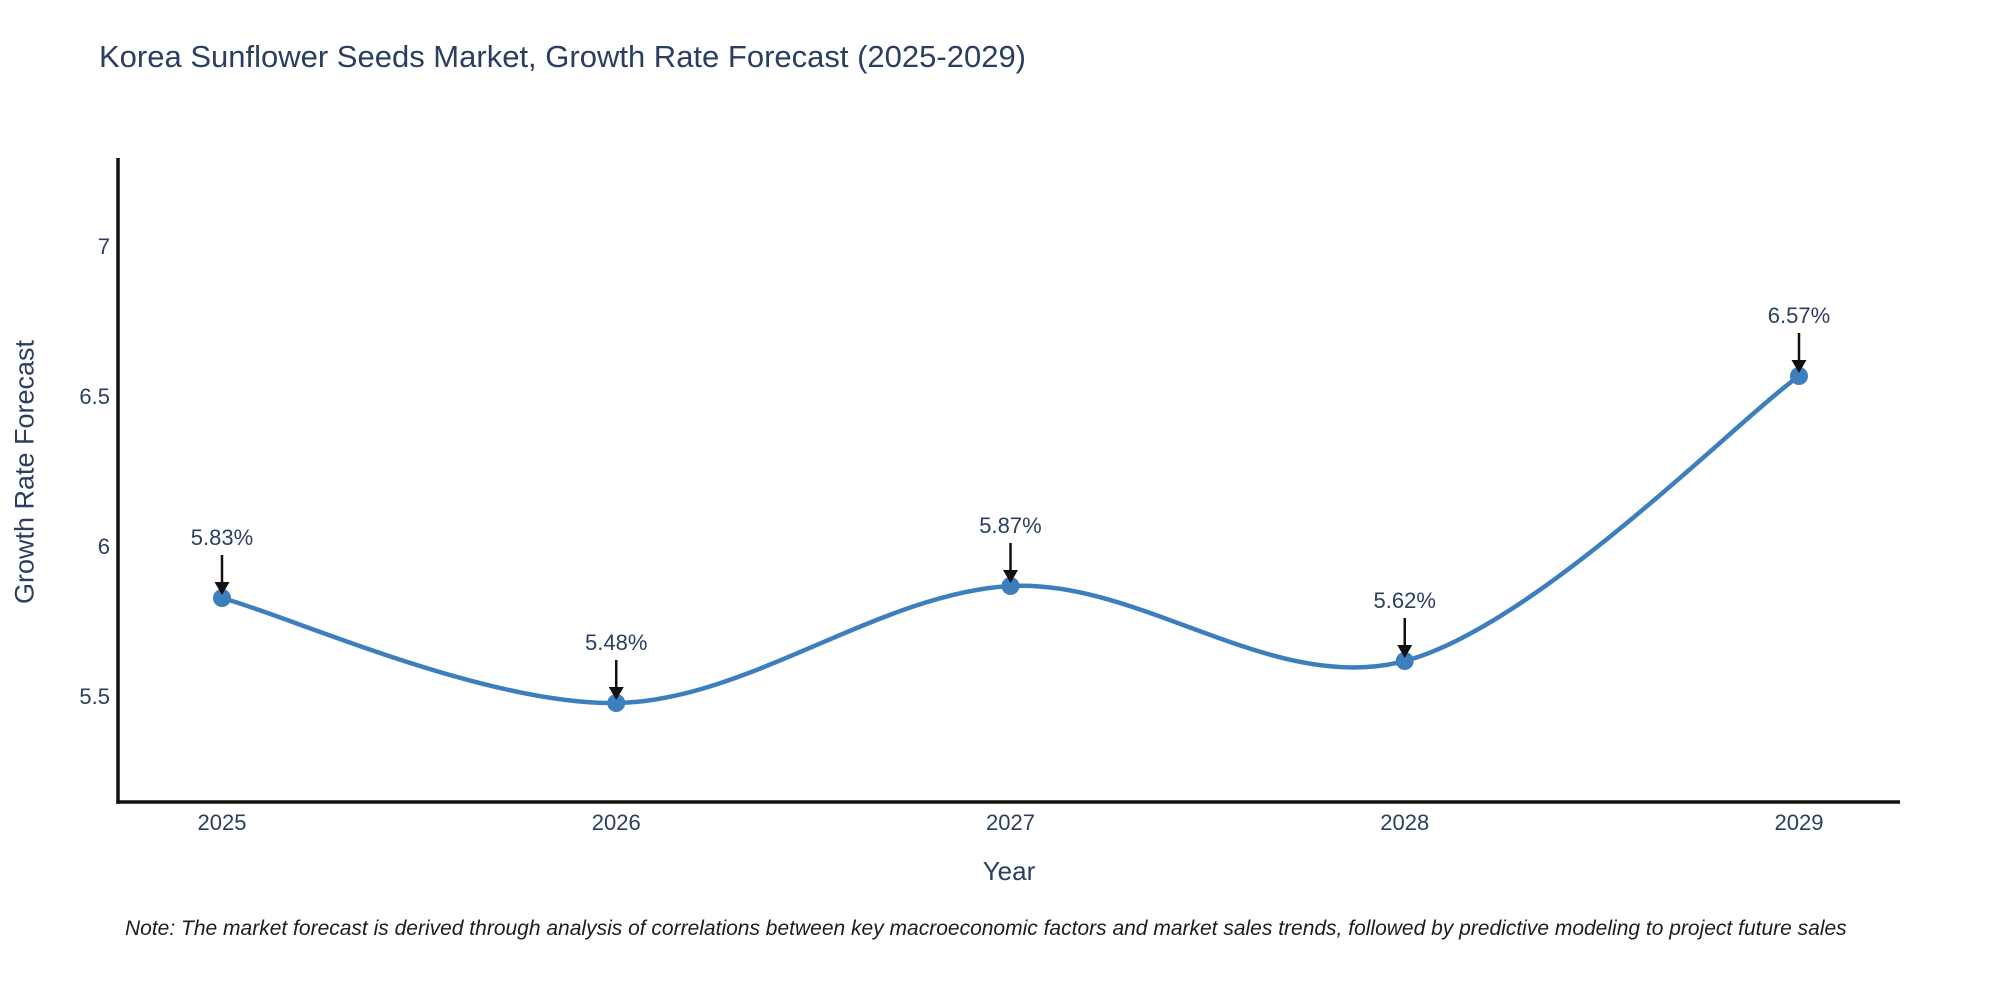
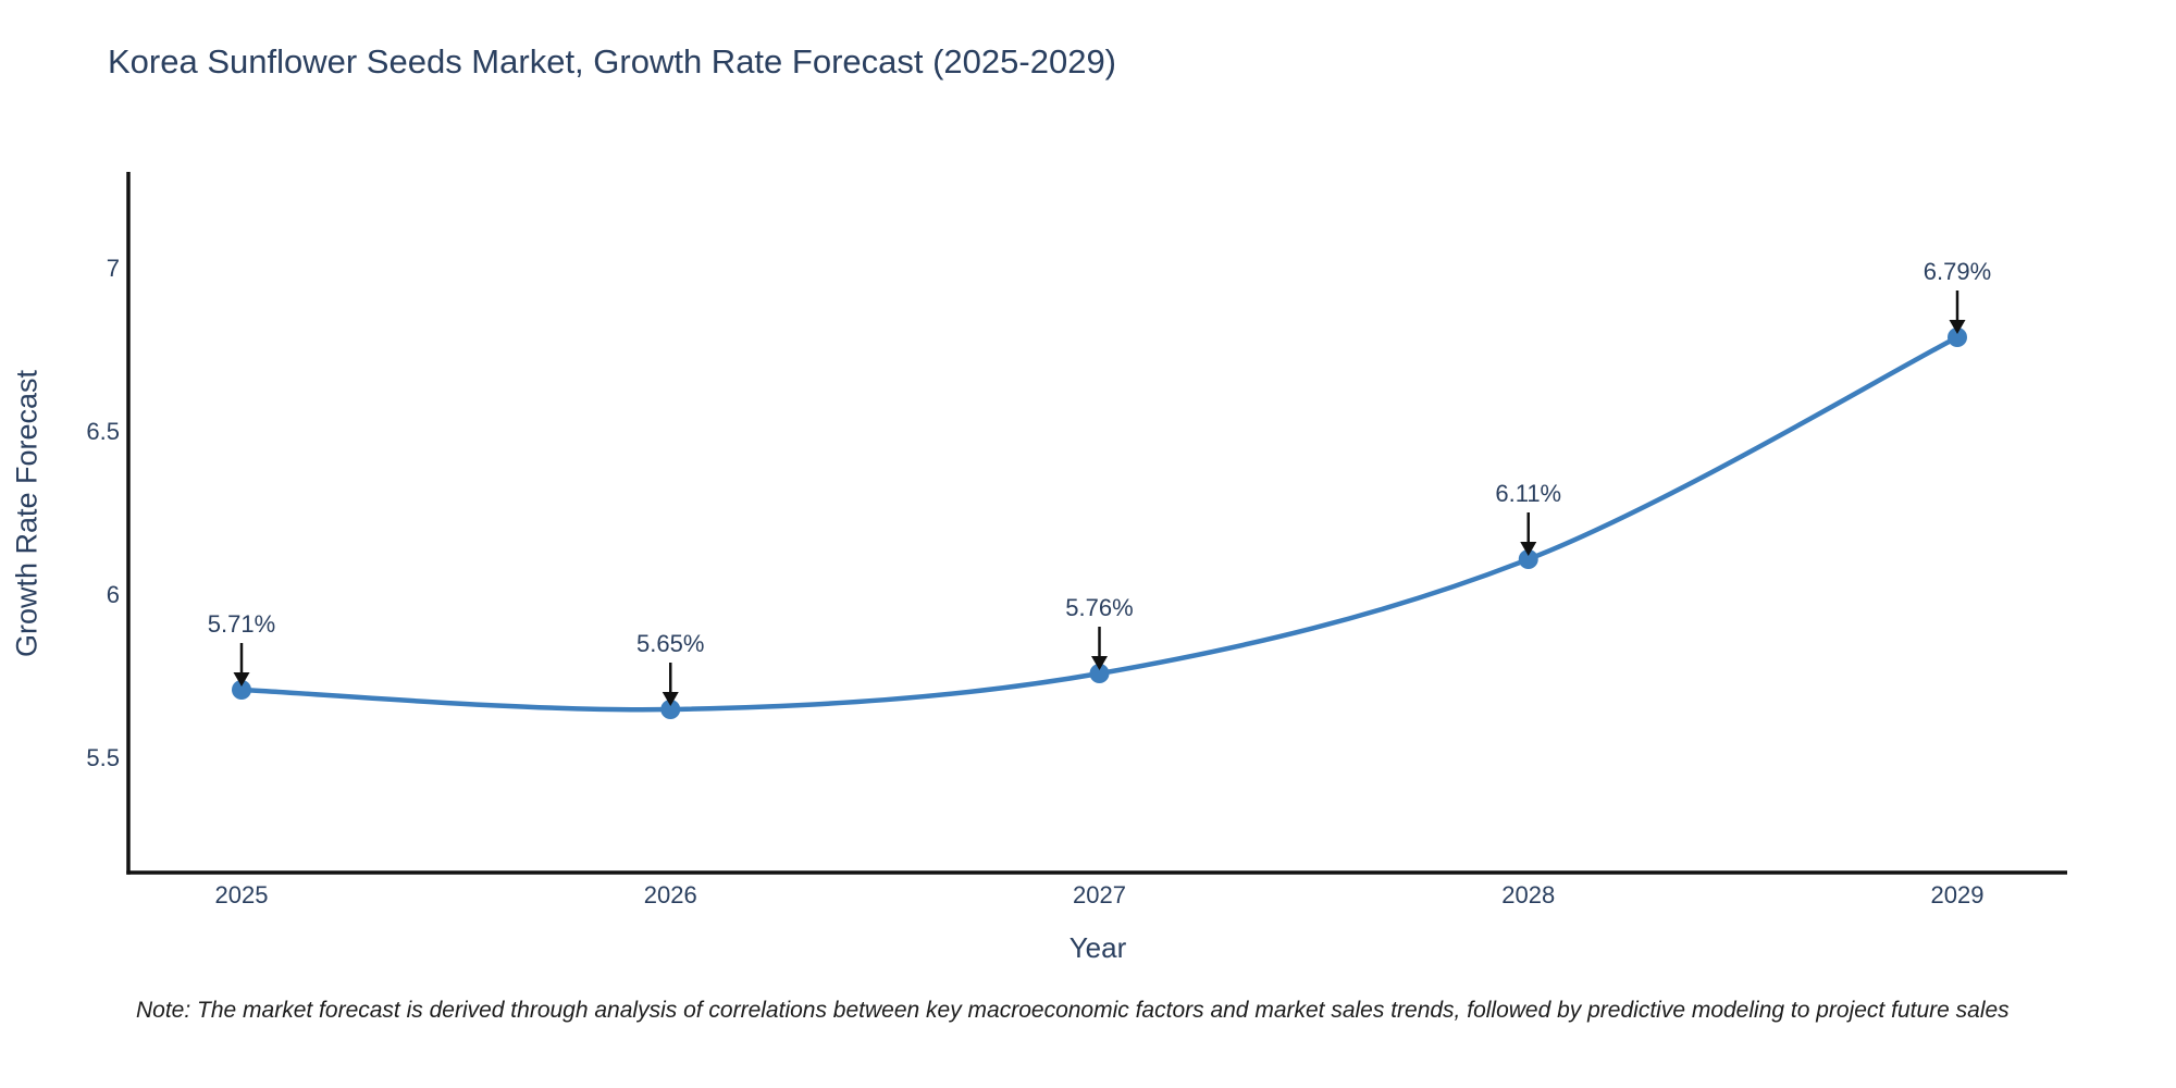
2025: 5.83% -> 5.71%
2026: 5.48% -> 5.65%
2027: 5.87% -> 5.76%
2028: 5.62% -> 6.11%
2029: 6.57% -> 6.79%
